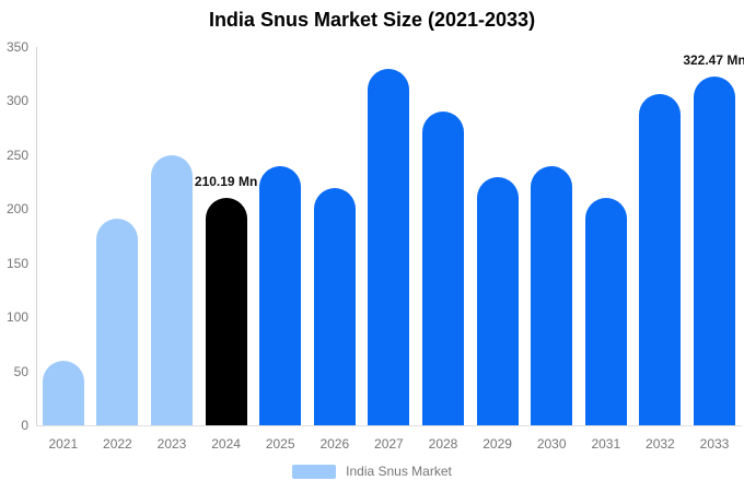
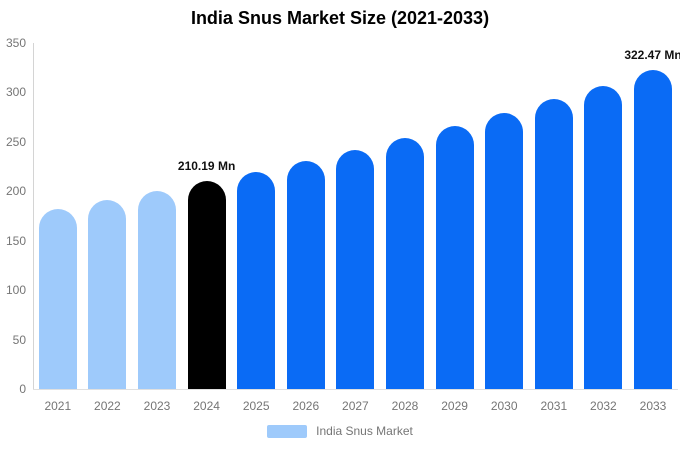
2021: 60 -> 180
2023: 250 -> 200
2025: 240 -> 220
2026: 220 -> 230
2027: 330 -> 240
2028: 290 -> 250
2029: 230 -> 270
2030: 240 -> 280
2031: 210 -> 290
